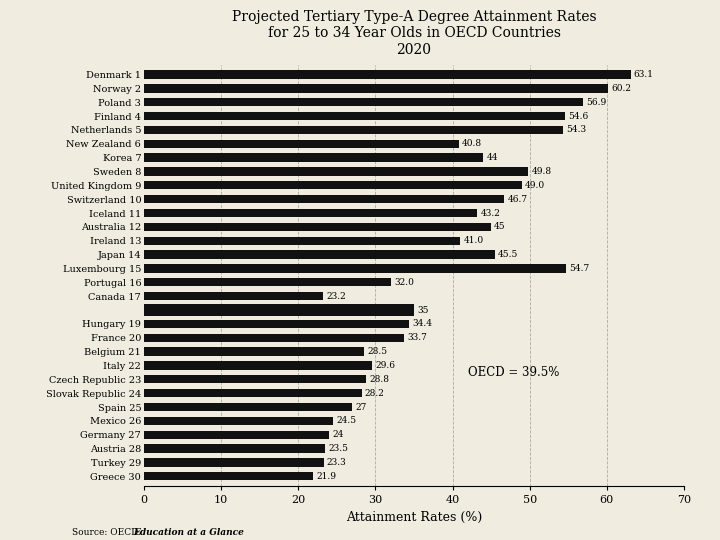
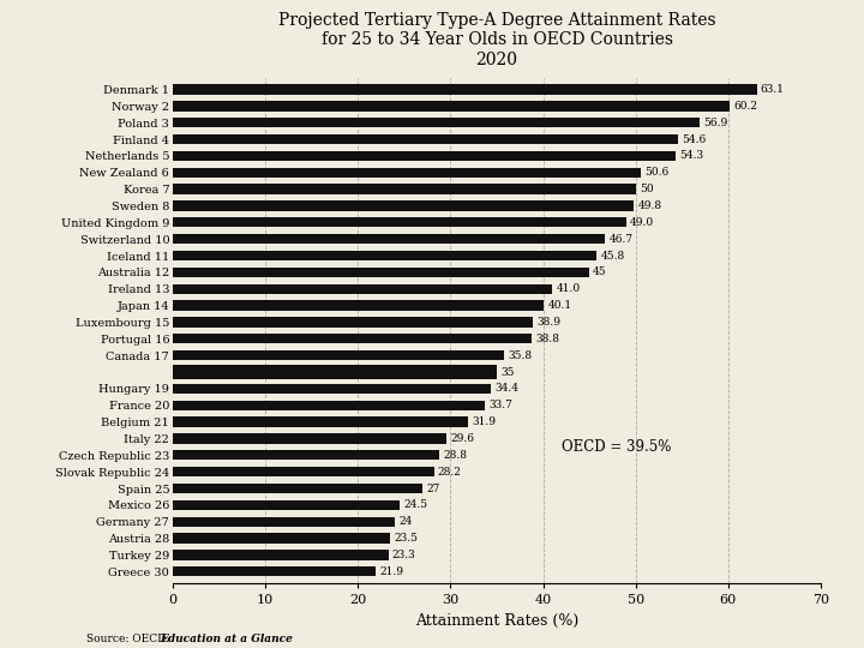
New Zealand 6: 40.8 -> 50.6
Korea 7: 44 -> 50
Iceland 11: 43.2 -> 45.8
Japan 14: 45.5 -> 40.1
Luxembourg 15: 54.7 -> 38.9
Portugal 16: 32.0 -> 38.8
Canada 17: 23.2 -> 35.8
Belgium 21: 28.5 -> 31.9
